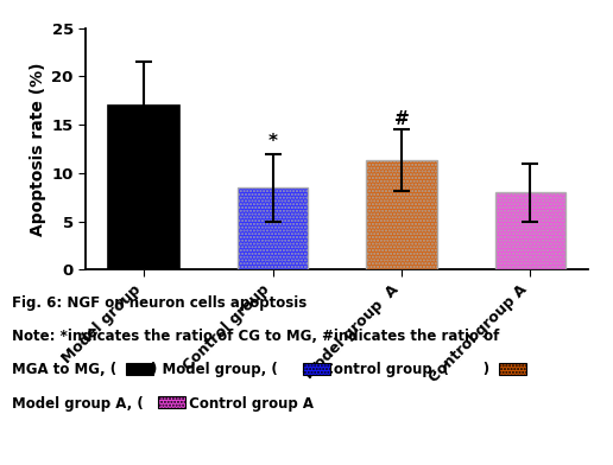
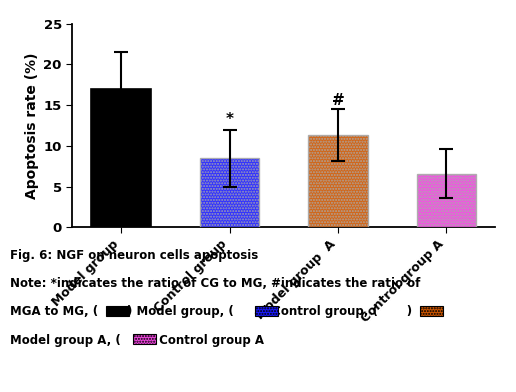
Control group A: 8.0 -> 6.6
